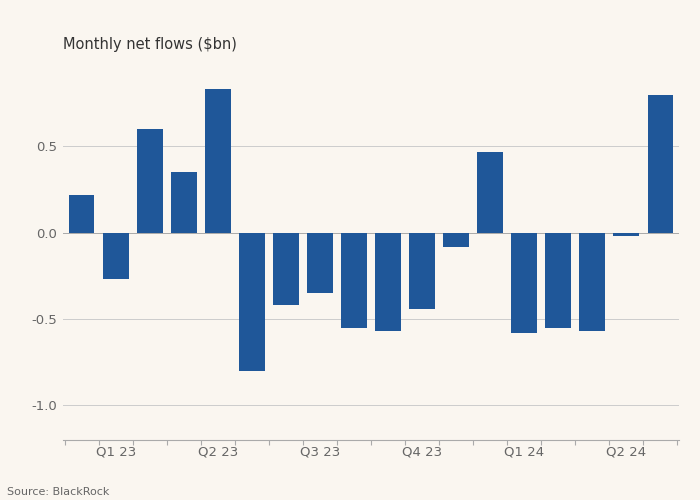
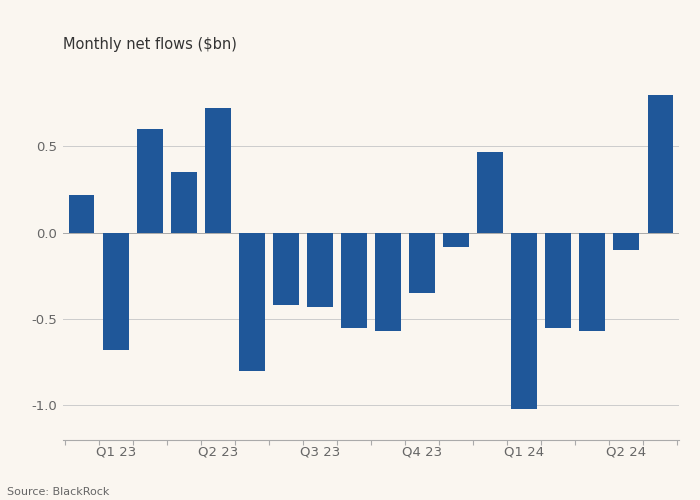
Q1 23: -0.27 -> -0.68
Q2 23: 0.83 -> 0.72
Q3 23: -0.35 -> -0.43
Q4 23: -0.44 -> -0.35
Q1 24: -0.58 -> -1.02
Q2 24: -0.02 -> -0.10
